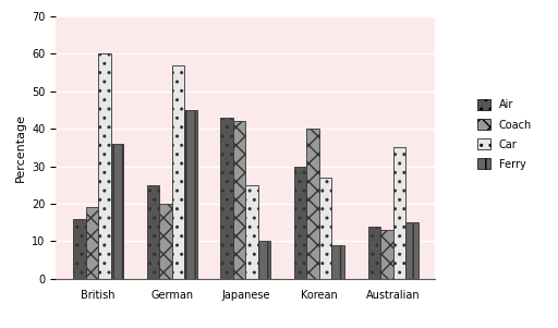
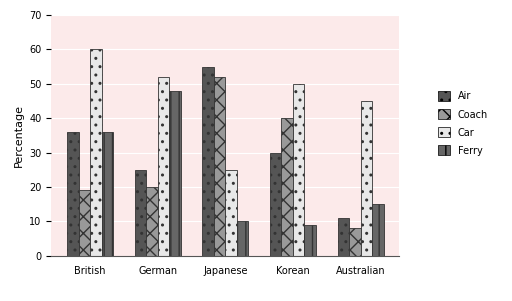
Air/British: 16 -> 36
Car/German: 57 -> 52
Ferry/German: 45 -> 48
Air/Japanese: 43 -> 55
Coach/Japanese: 42 -> 52
Car/Korean: 27 -> 50
Air/Australian: 14 -> 11
Coach/Australian: 13 -> 8
Car/Australian: 35 -> 45
